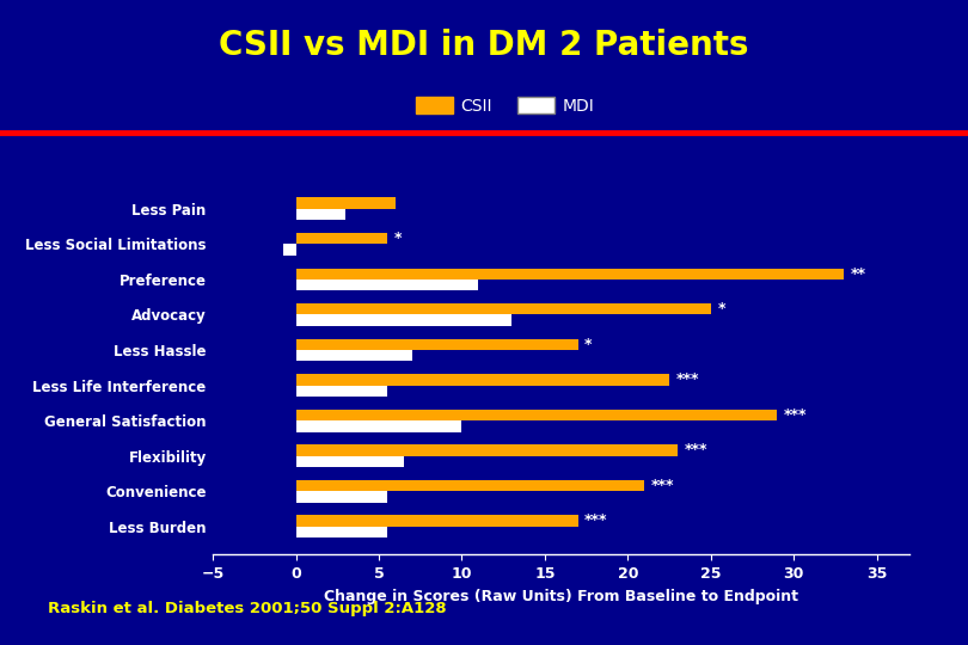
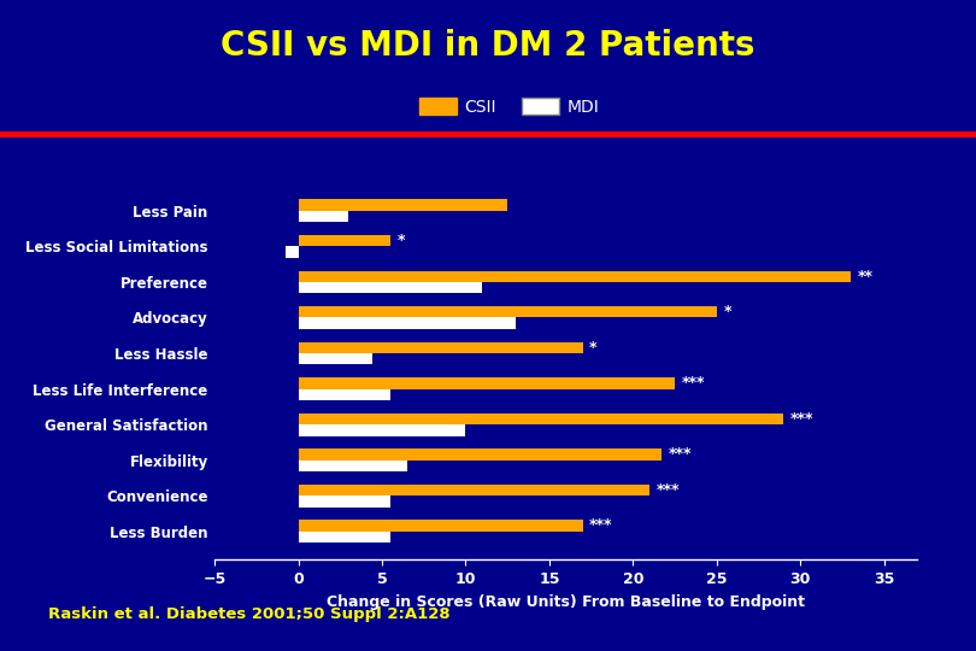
CSII/Less Pain: 6.0 -> 12.5
MDI/Less Hassle: 7.0 -> 4.4
CSII/Flexibility: 23.0 -> 21.7
